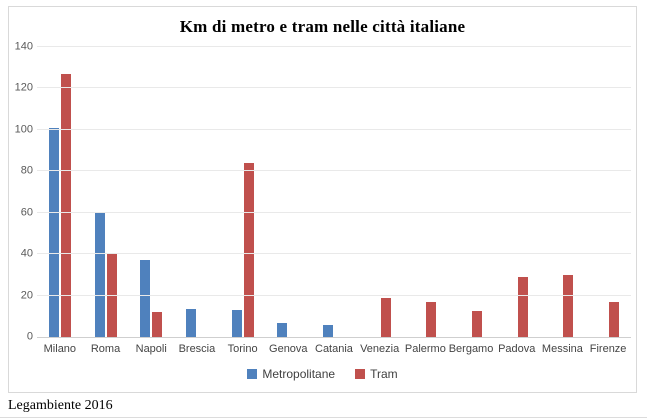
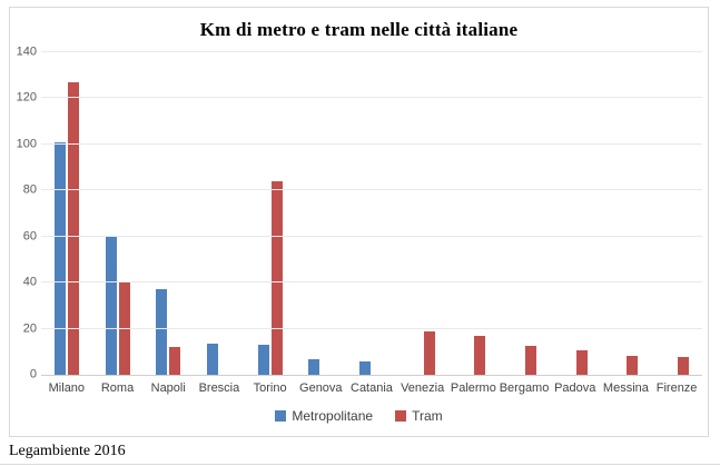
Tram/Padova: 29 -> 10
Tram/Messina: 30 -> 8
Tram/Firenze: 17 -> 8
